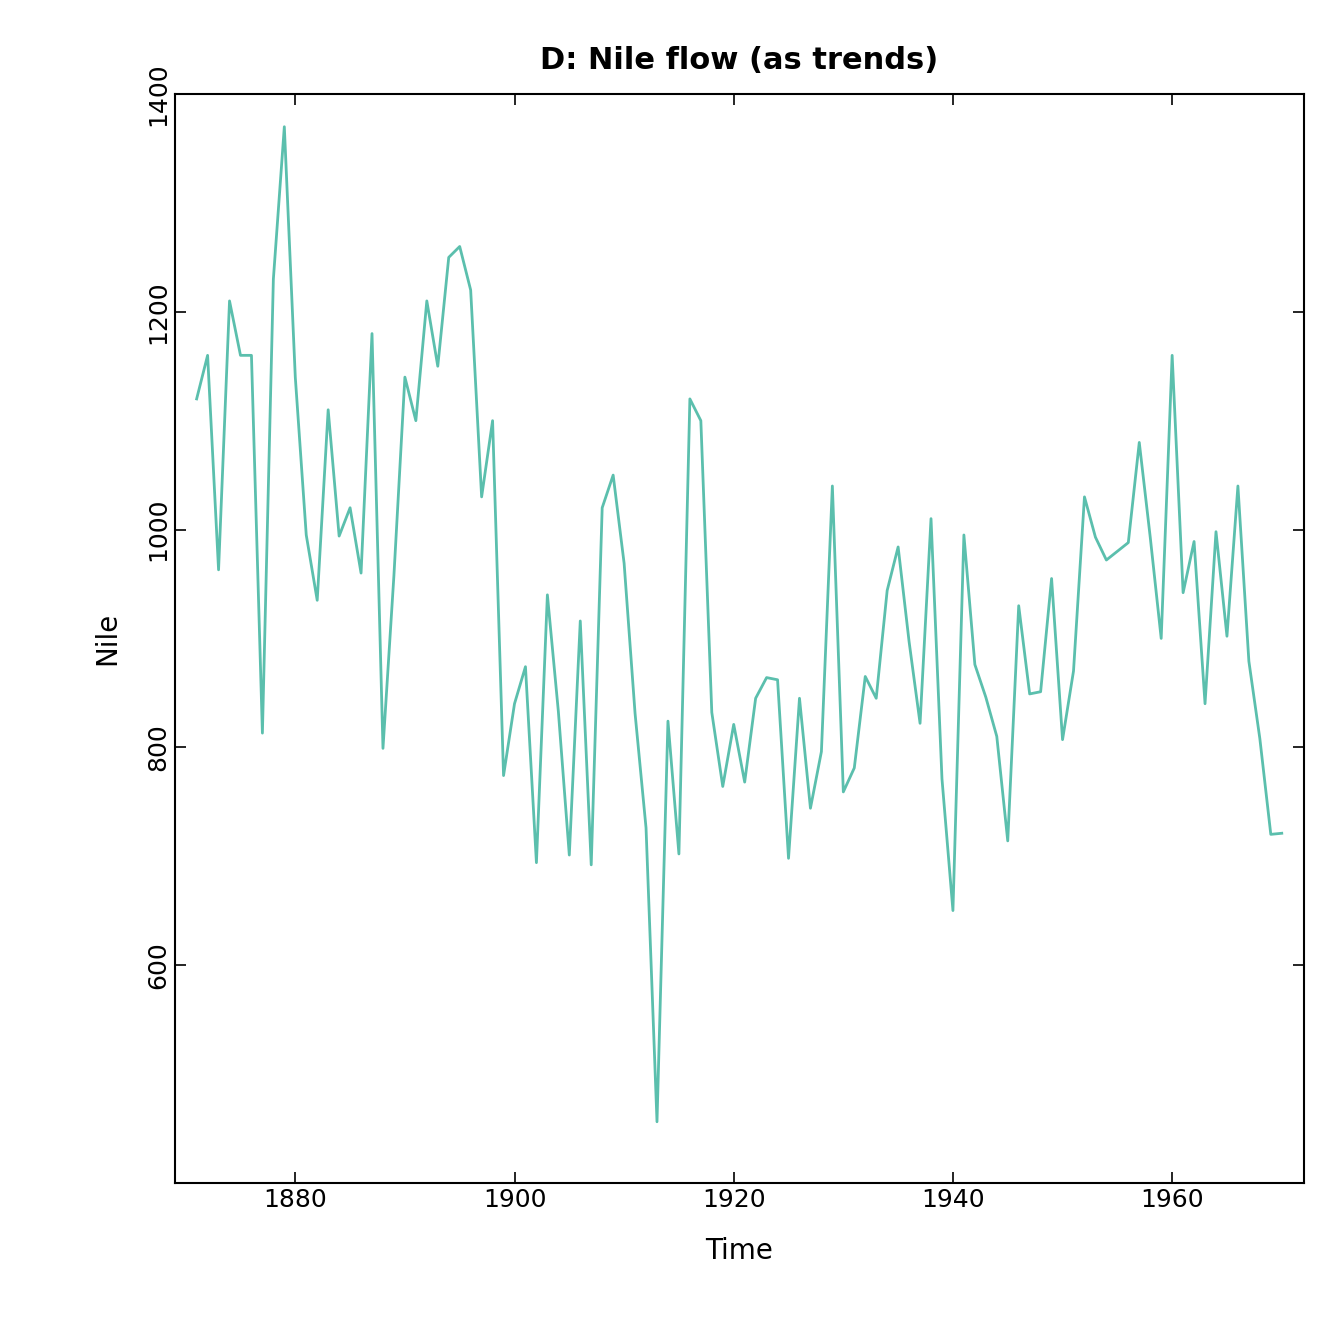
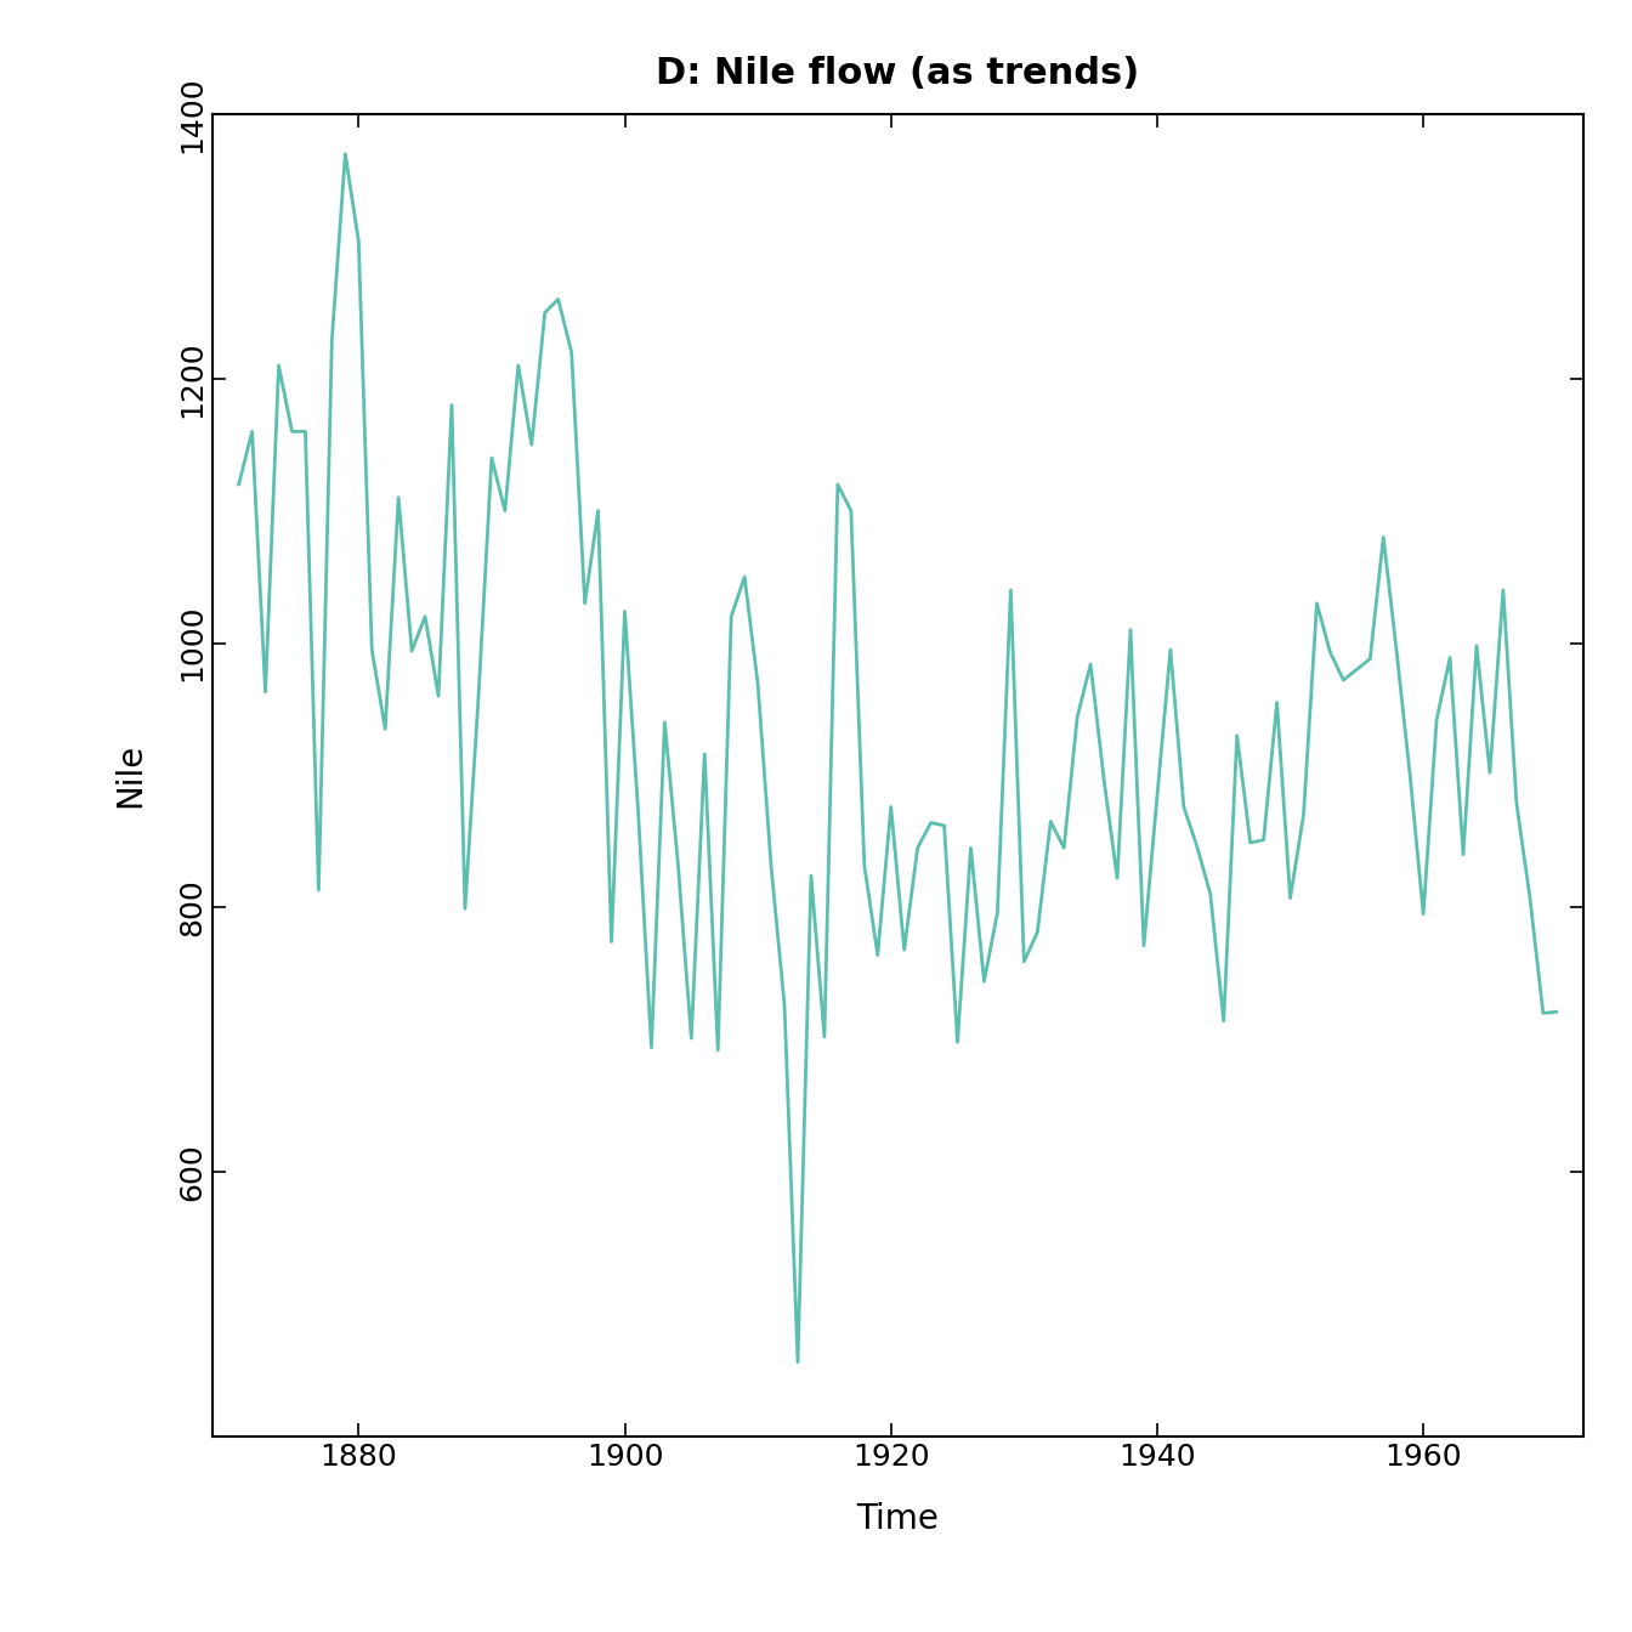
1880: 1140 -> 1304
1900: 840 -> 1024
1920: 821 -> 876
1940: 650 -> 884
1960: 1160 -> 795
